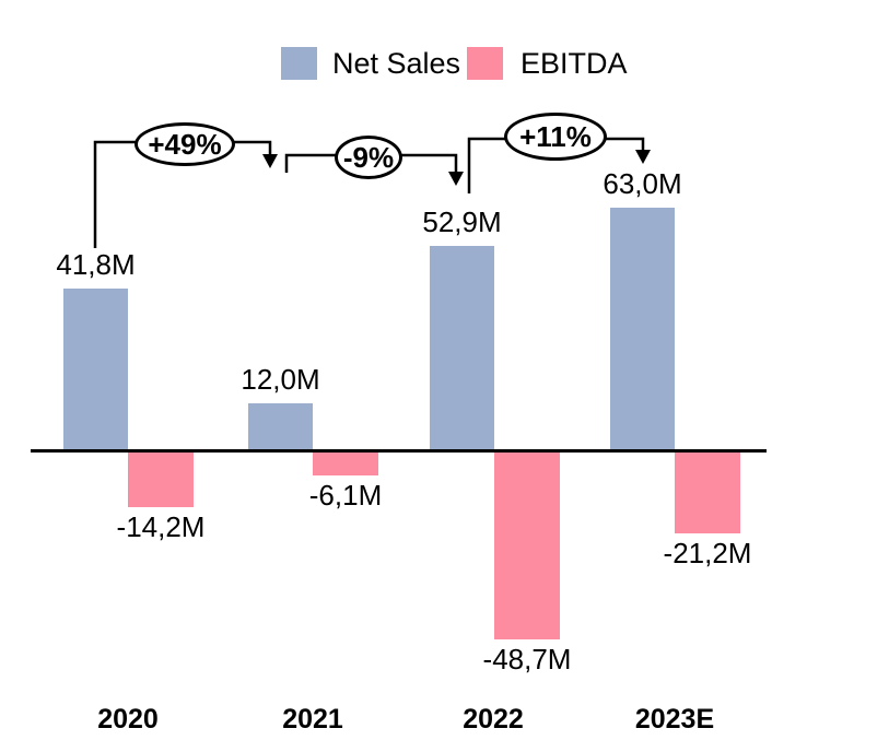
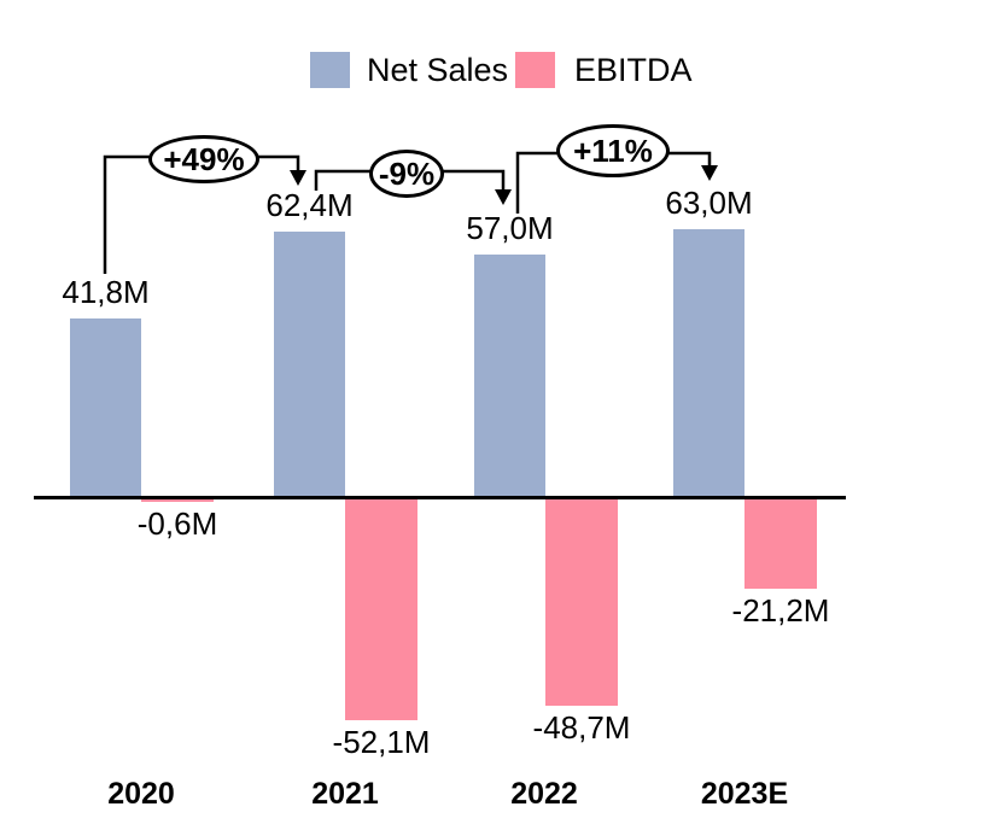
EBITDA/2020: -14,2M -> -0,6M
Net Sales/2021: 12,0M -> 62,4M
EBITDA/2021: -6,1M -> -52,1M
Net Sales/2022: 52,9M -> 57,0M
